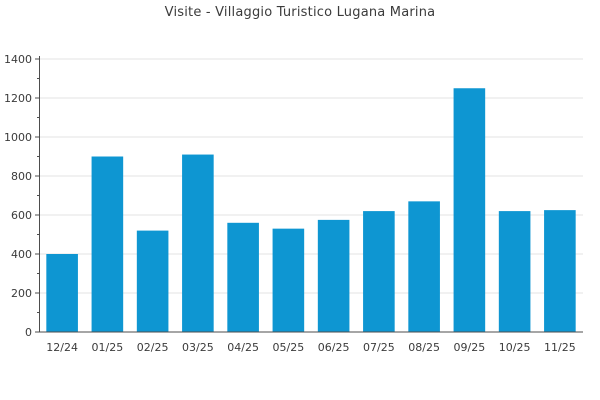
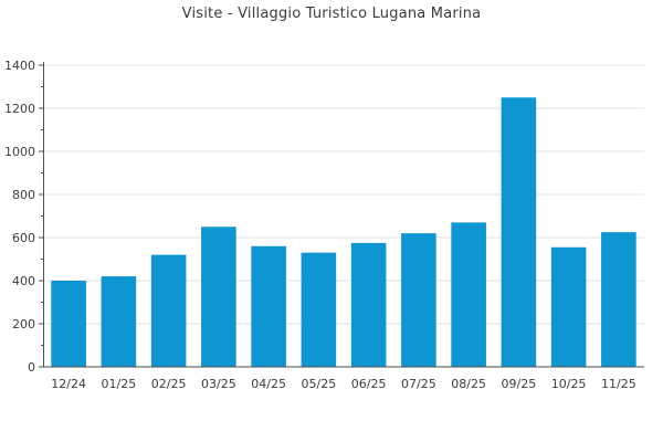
01/25: 900 -> 420
03/25: 910 -> 650
10/25: 620 -> 560
